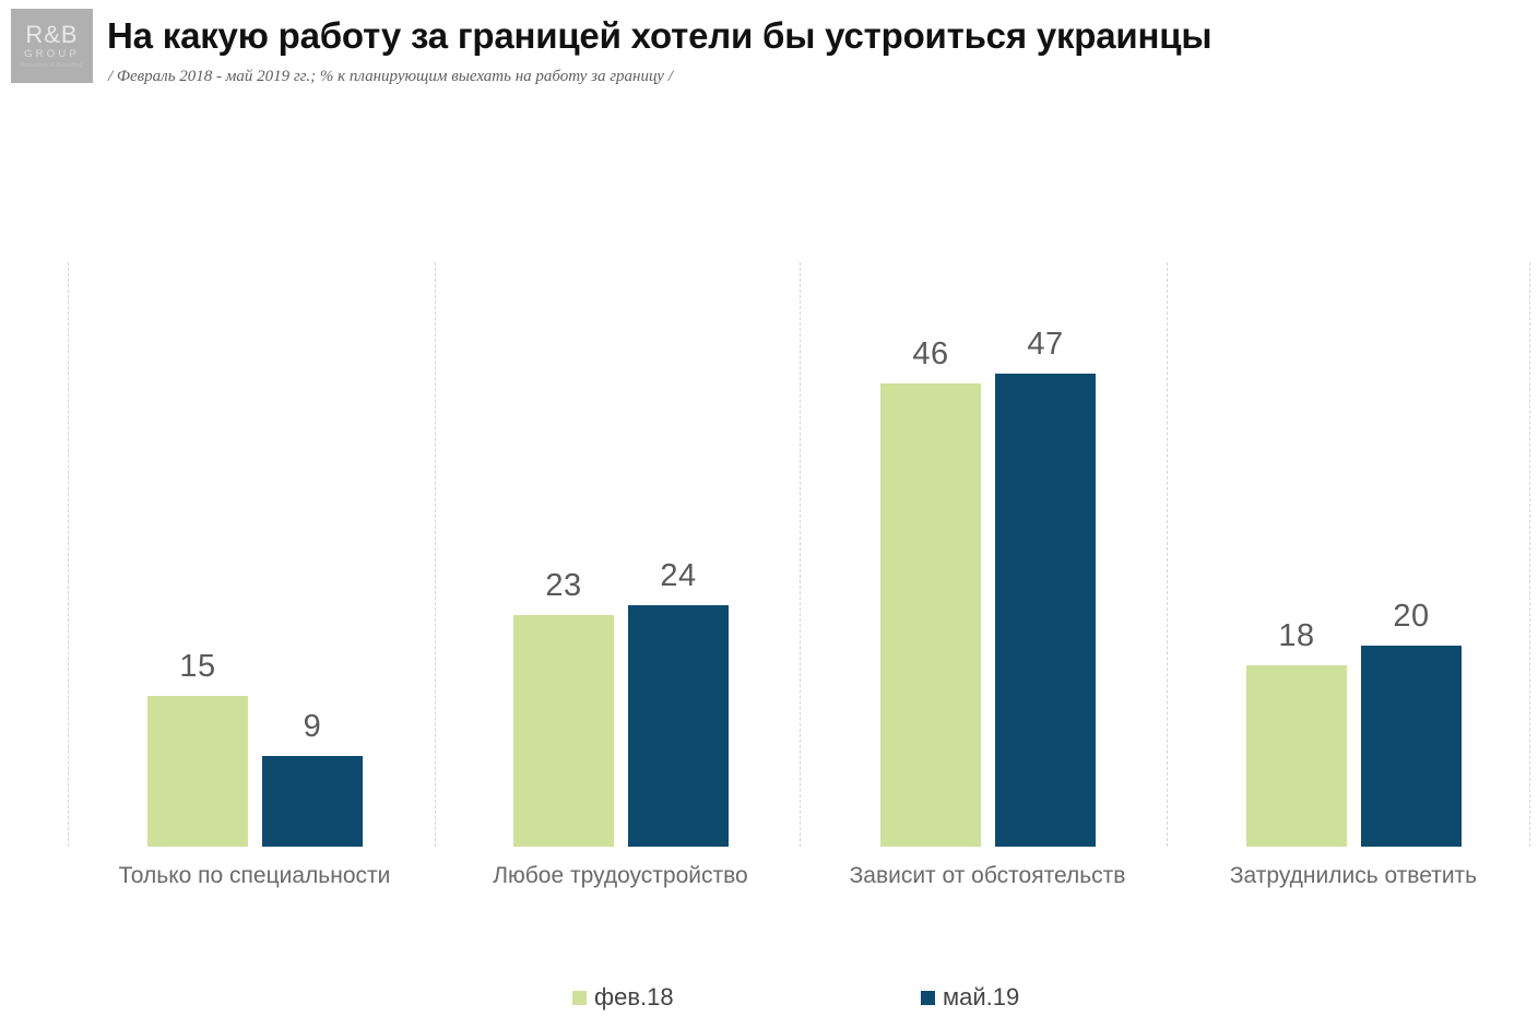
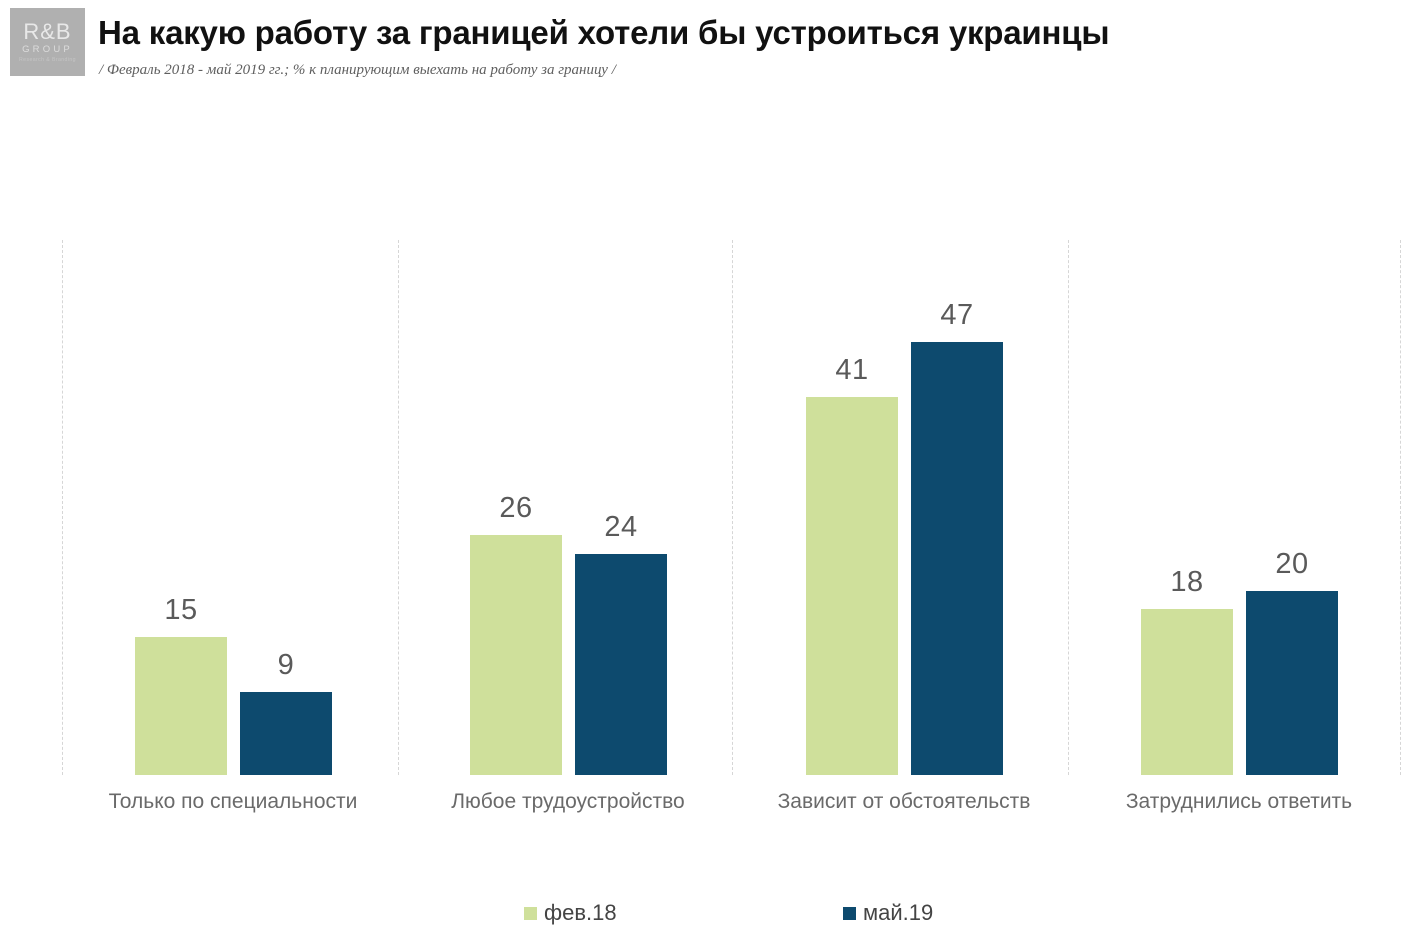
фев.18/Любое трудоустройство: 23 -> 26
фев.18/Зависит от обстоятельств: 46 -> 41
